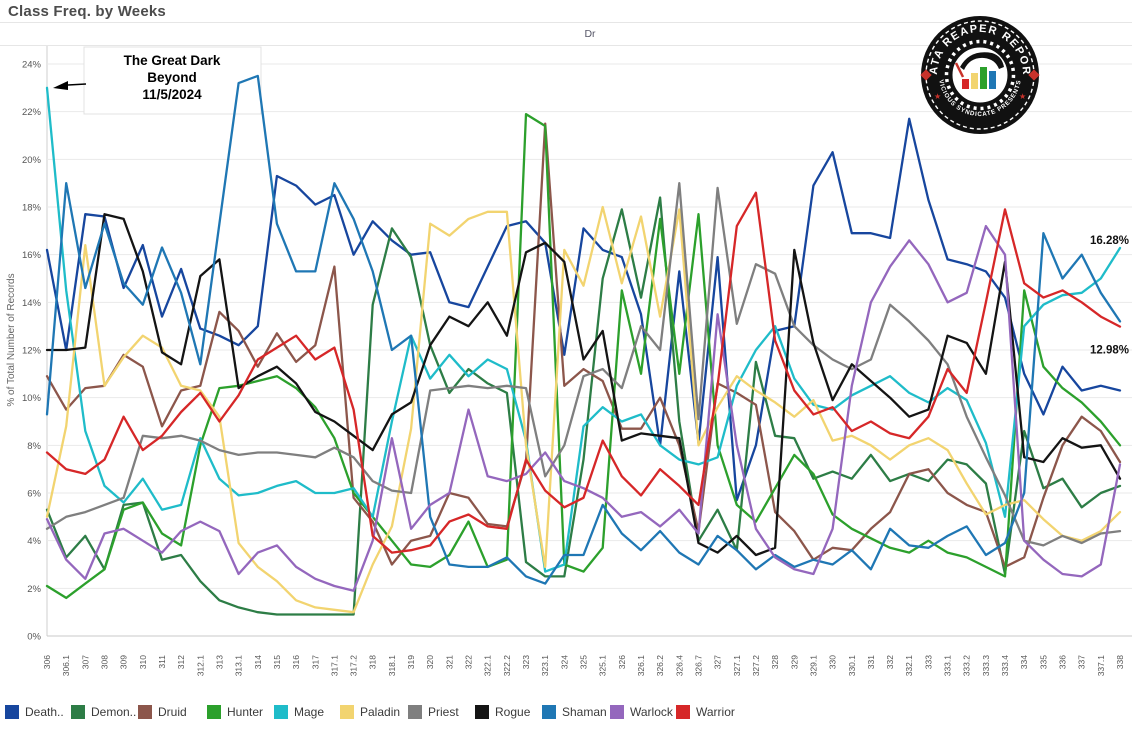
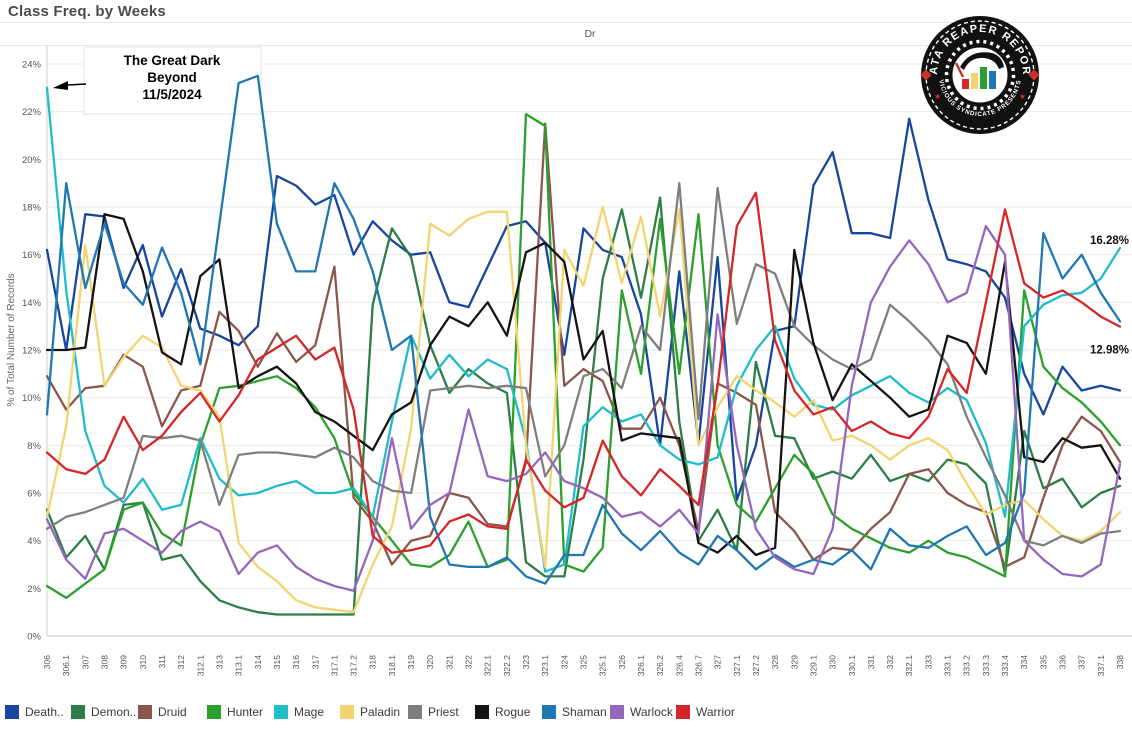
Priest/313: 7.8% -> 5.5%
